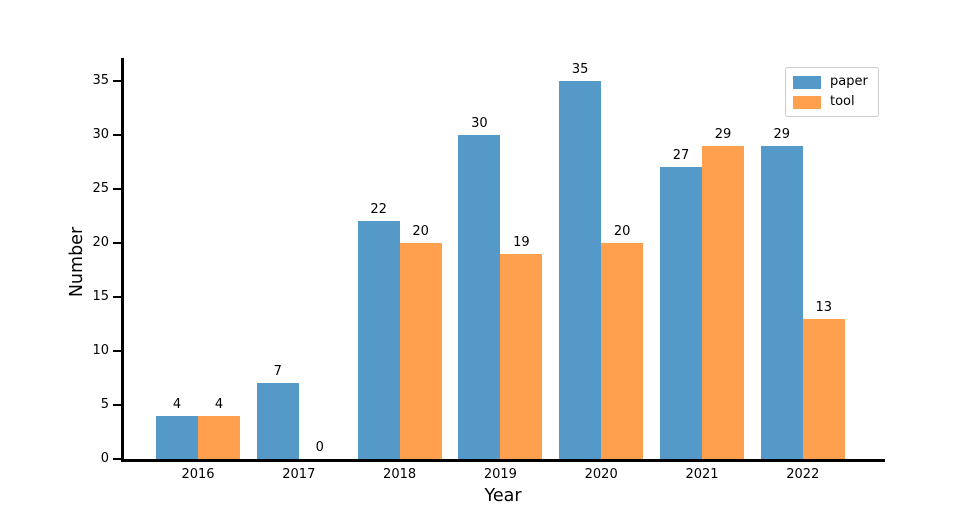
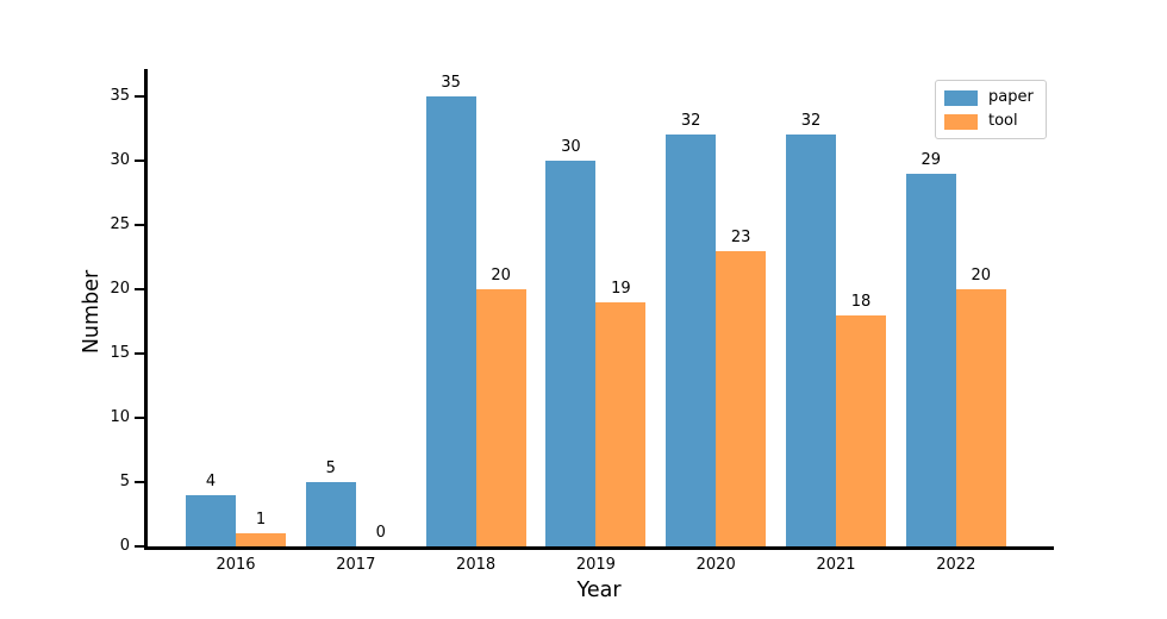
tool/2016: 4 -> 1
paper/2017: 7 -> 5
paper/2018: 22 -> 35
paper/2020: 35 -> 32
tool/2020: 20 -> 23
paper/2021: 27 -> 32
tool/2021: 29 -> 18
tool/2022: 13 -> 20
